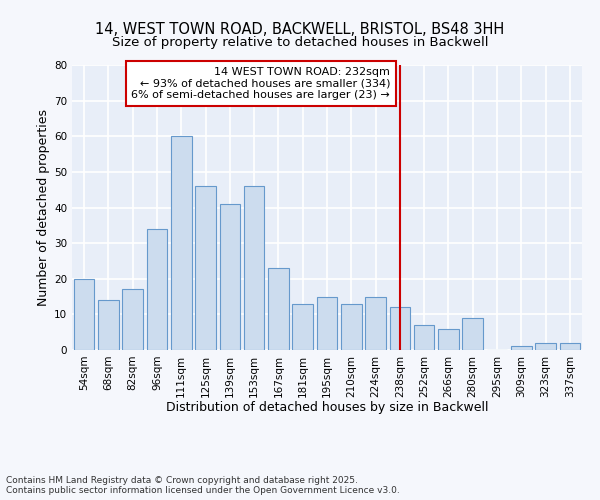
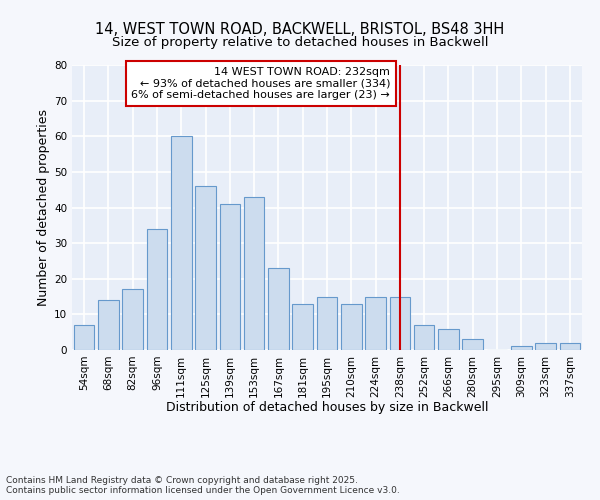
54sqm: 20 -> 7
153sqm: 46 -> 43
238sqm: 12 -> 15
280sqm: 9 -> 3
